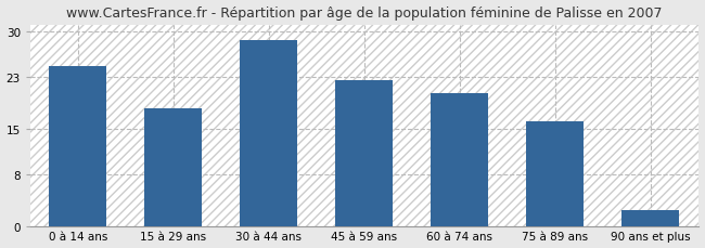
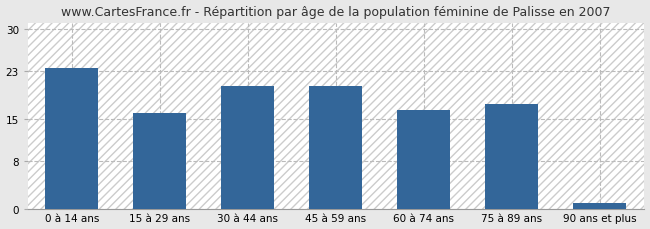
0 à 14 ans: 24.6 -> 23.5
15 à 29 ans: 18.2 -> 16.0
30 à 44 ans: 28.6 -> 20.5
45 à 59 ans: 22.4 -> 20.5
60 à 74 ans: 20.4 -> 16.5
75 à 89 ans: 16.2 -> 17.5
90 ans et plus: 2.4 -> 1.0
